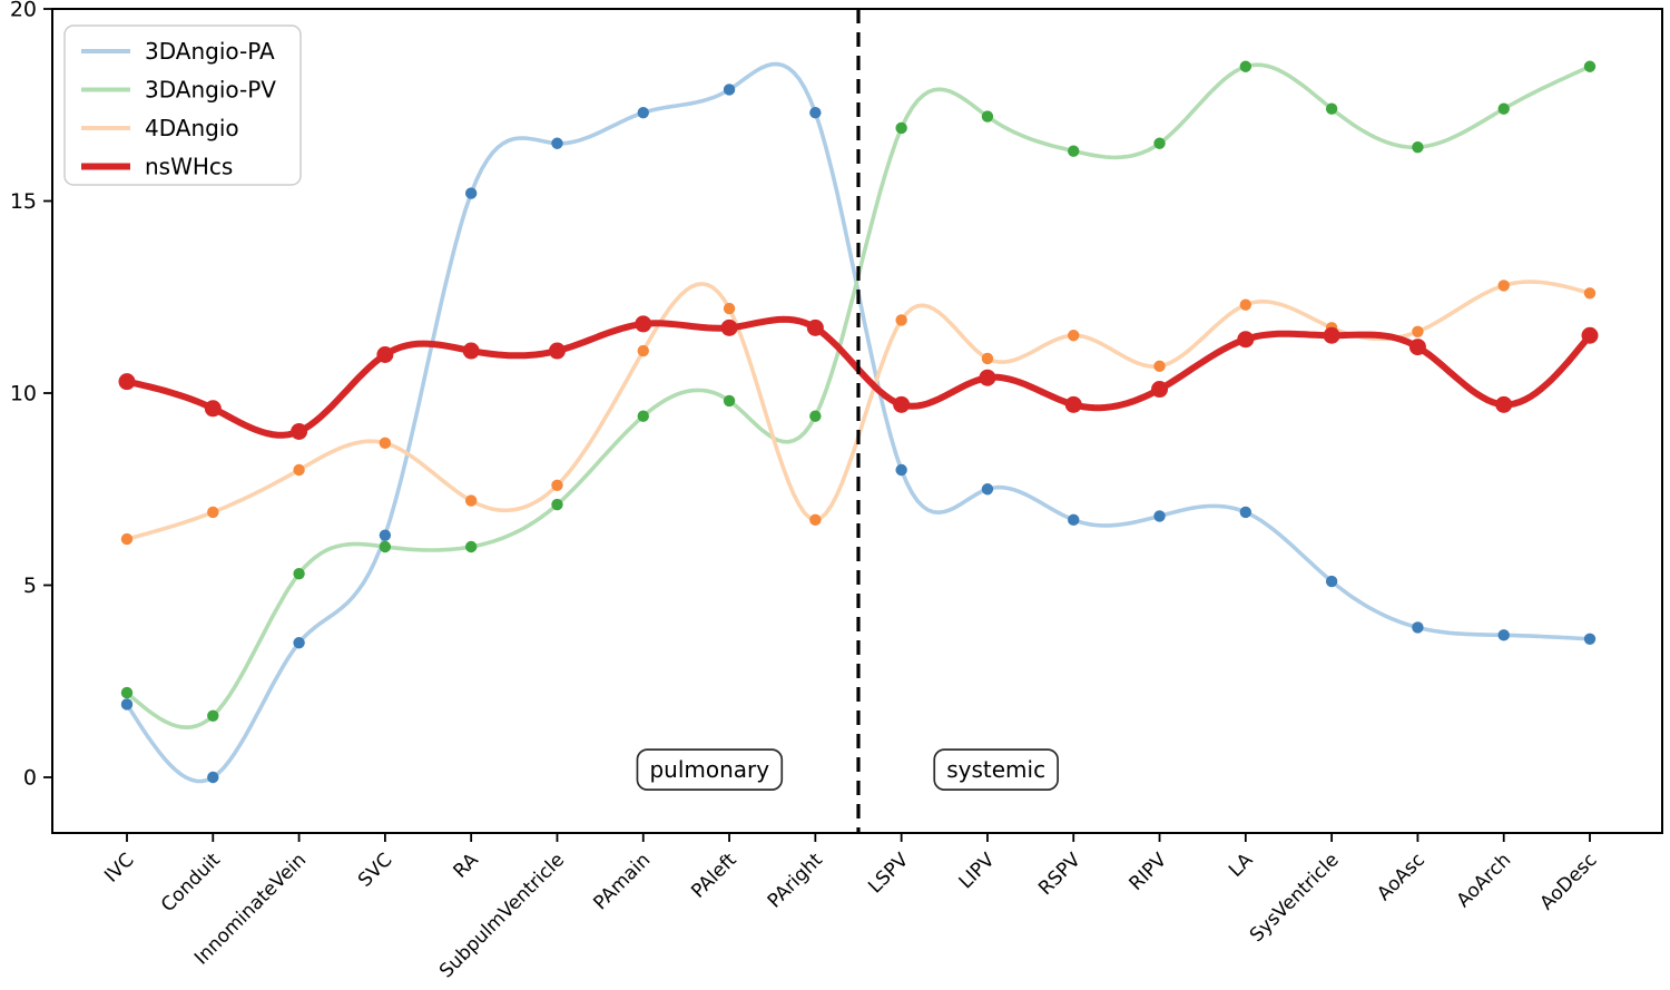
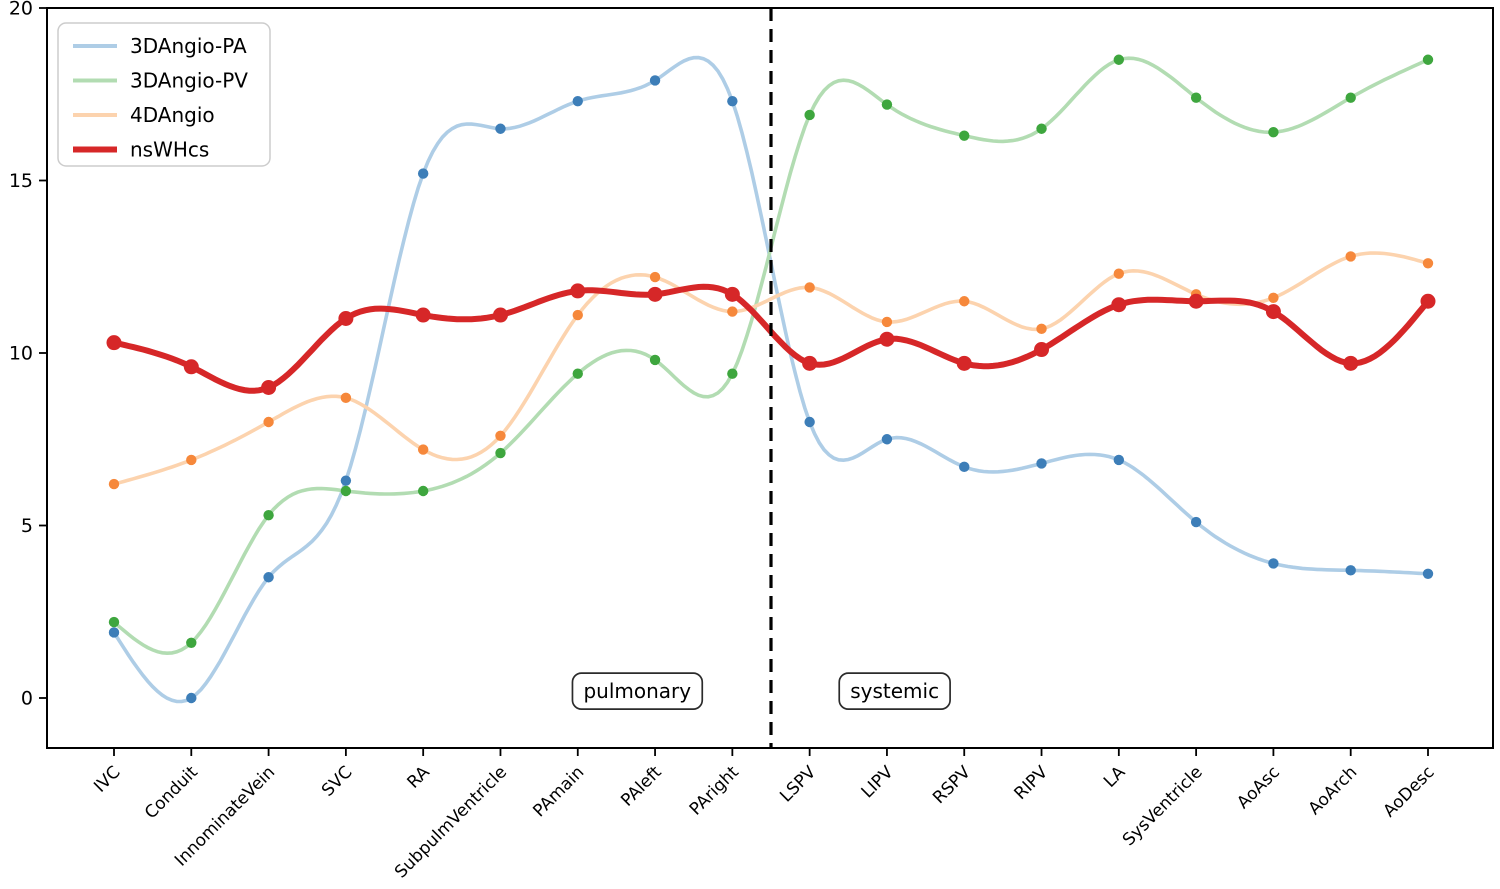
4DAngio/PAright: 6.7 -> 11.2
